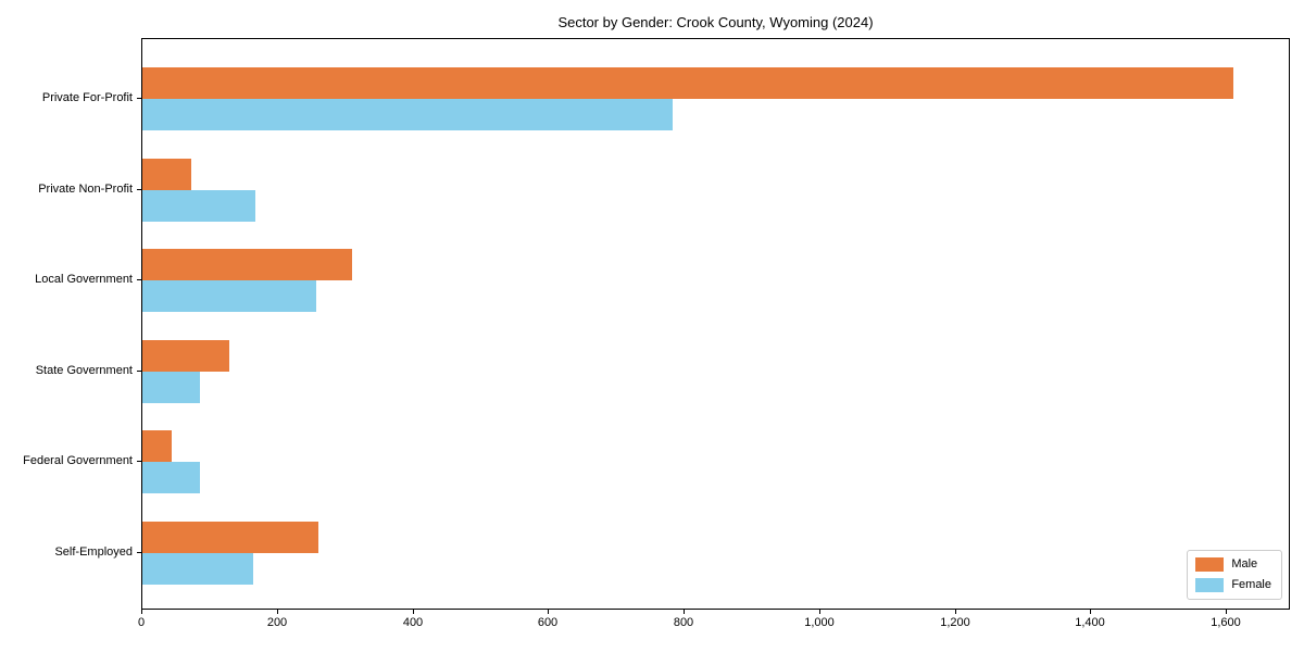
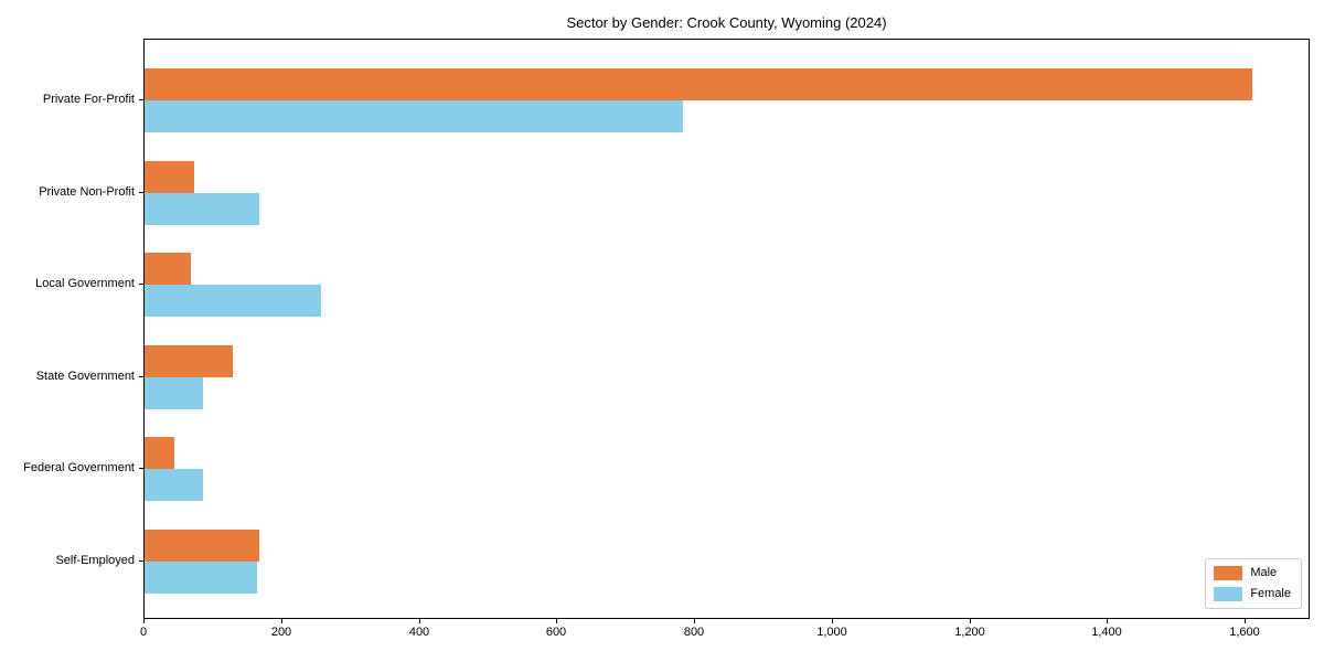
Male/Local Government: 310 -> 70
Male/Self-Employed: 260 -> 170
